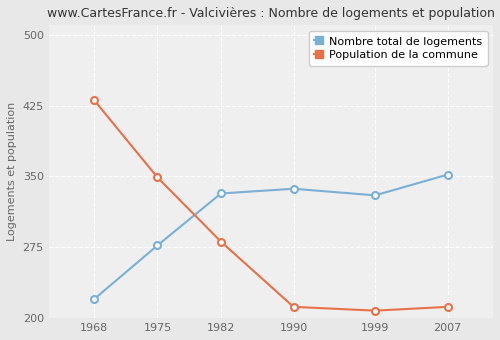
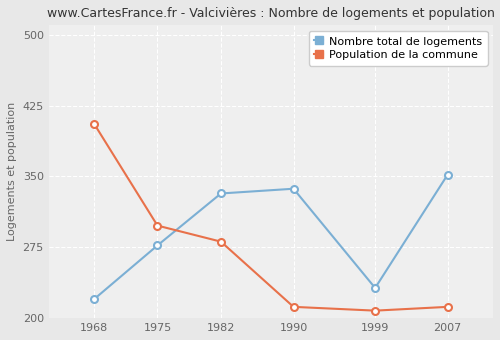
Population de la commune/1968: 431 -> 406
Population de la commune/1975: 349 -> 298
Nombre total de logements/1999: 330 -> 232
